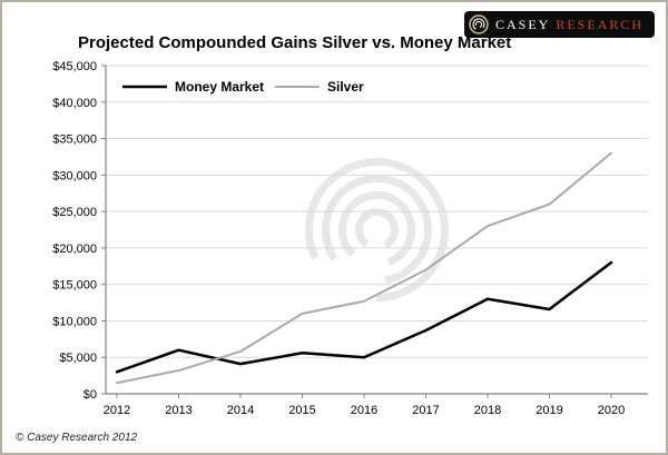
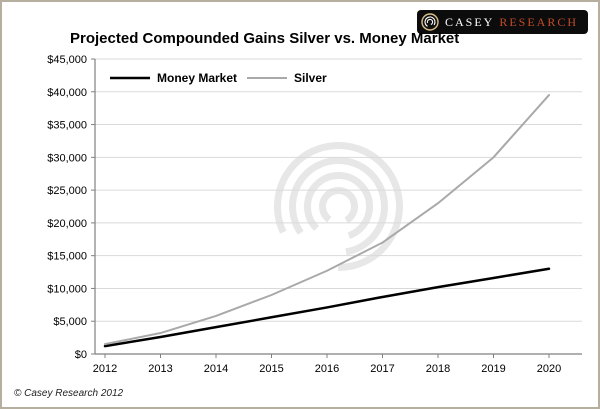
Money Market/2012: $3000 -> $1000
Money Market/2013: $6000 -> $3000
Silver/2015: $11000 -> $9000
Money Market/2016: $5000 -> $7000
Money Market/2018: $13000 -> $10000
Silver/2019: $26000 -> $30000
Money Market/2020: $18000 -> $13000
Silver/2020: $33000 -> $40000
